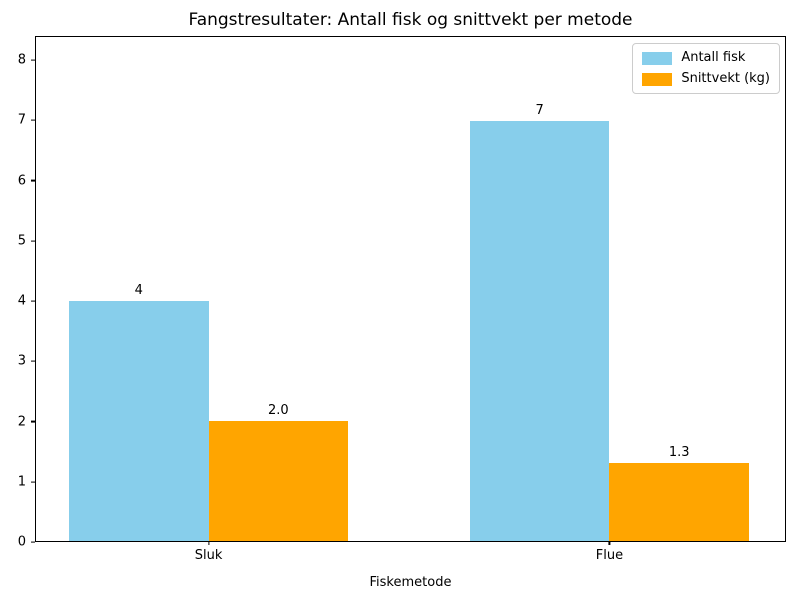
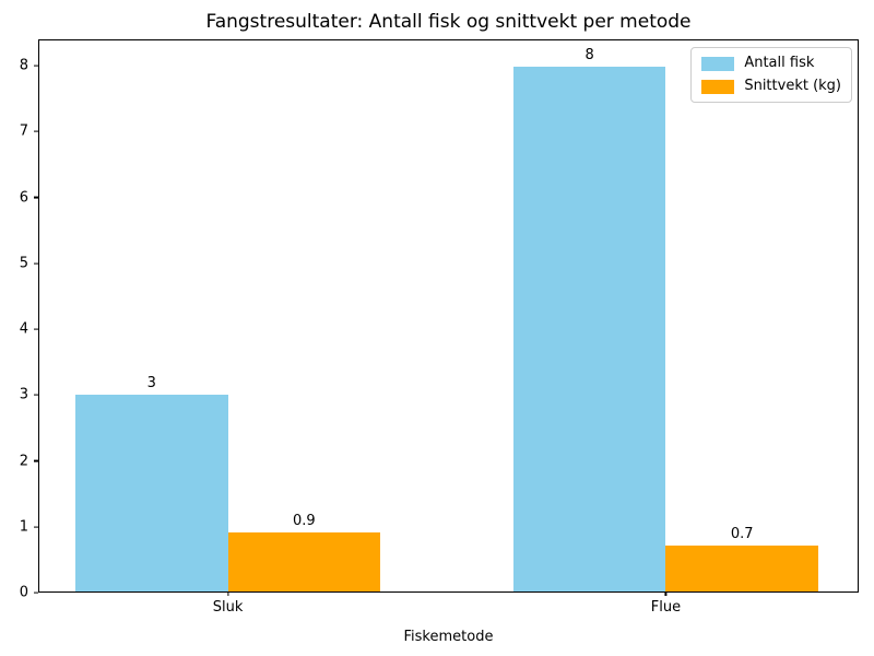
Antall fisk/Sluk: 4 -> 3
Snittvekt (kg)/Sluk: 2.0 -> 0.9
Antall fisk/Flue: 7 -> 8
Snittvekt (kg)/Flue: 1.3 -> 0.7
